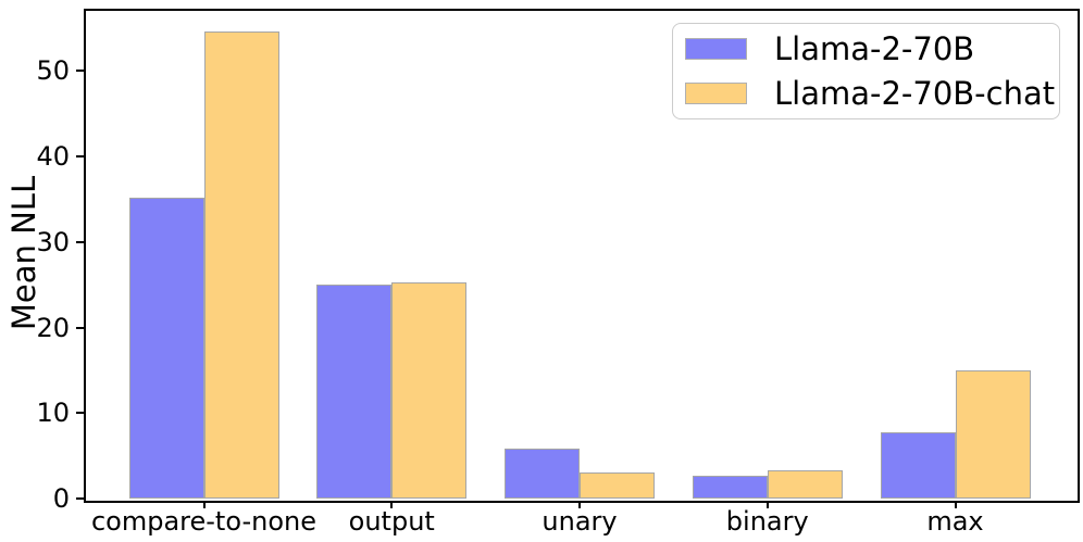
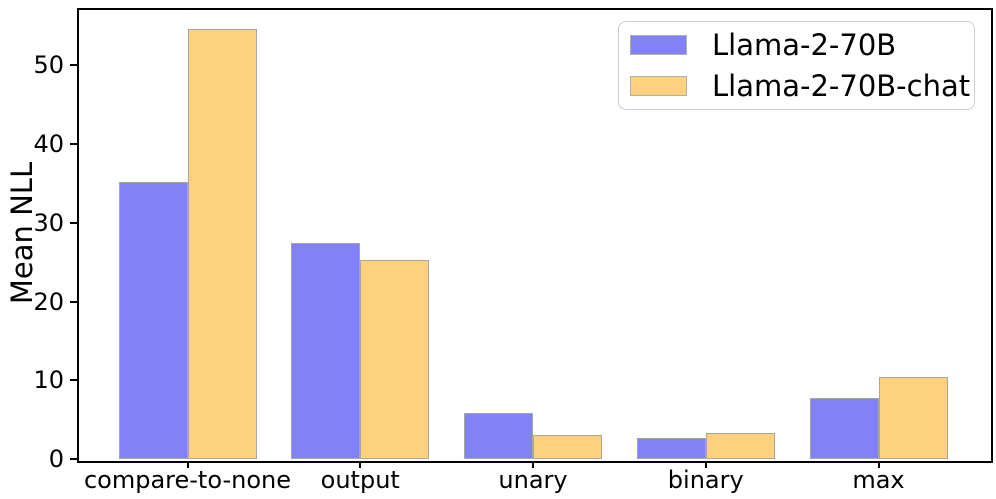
Llama-2-70B/output: 25 -> 27
Llama-2-70B-chat/max: 15 -> 10
